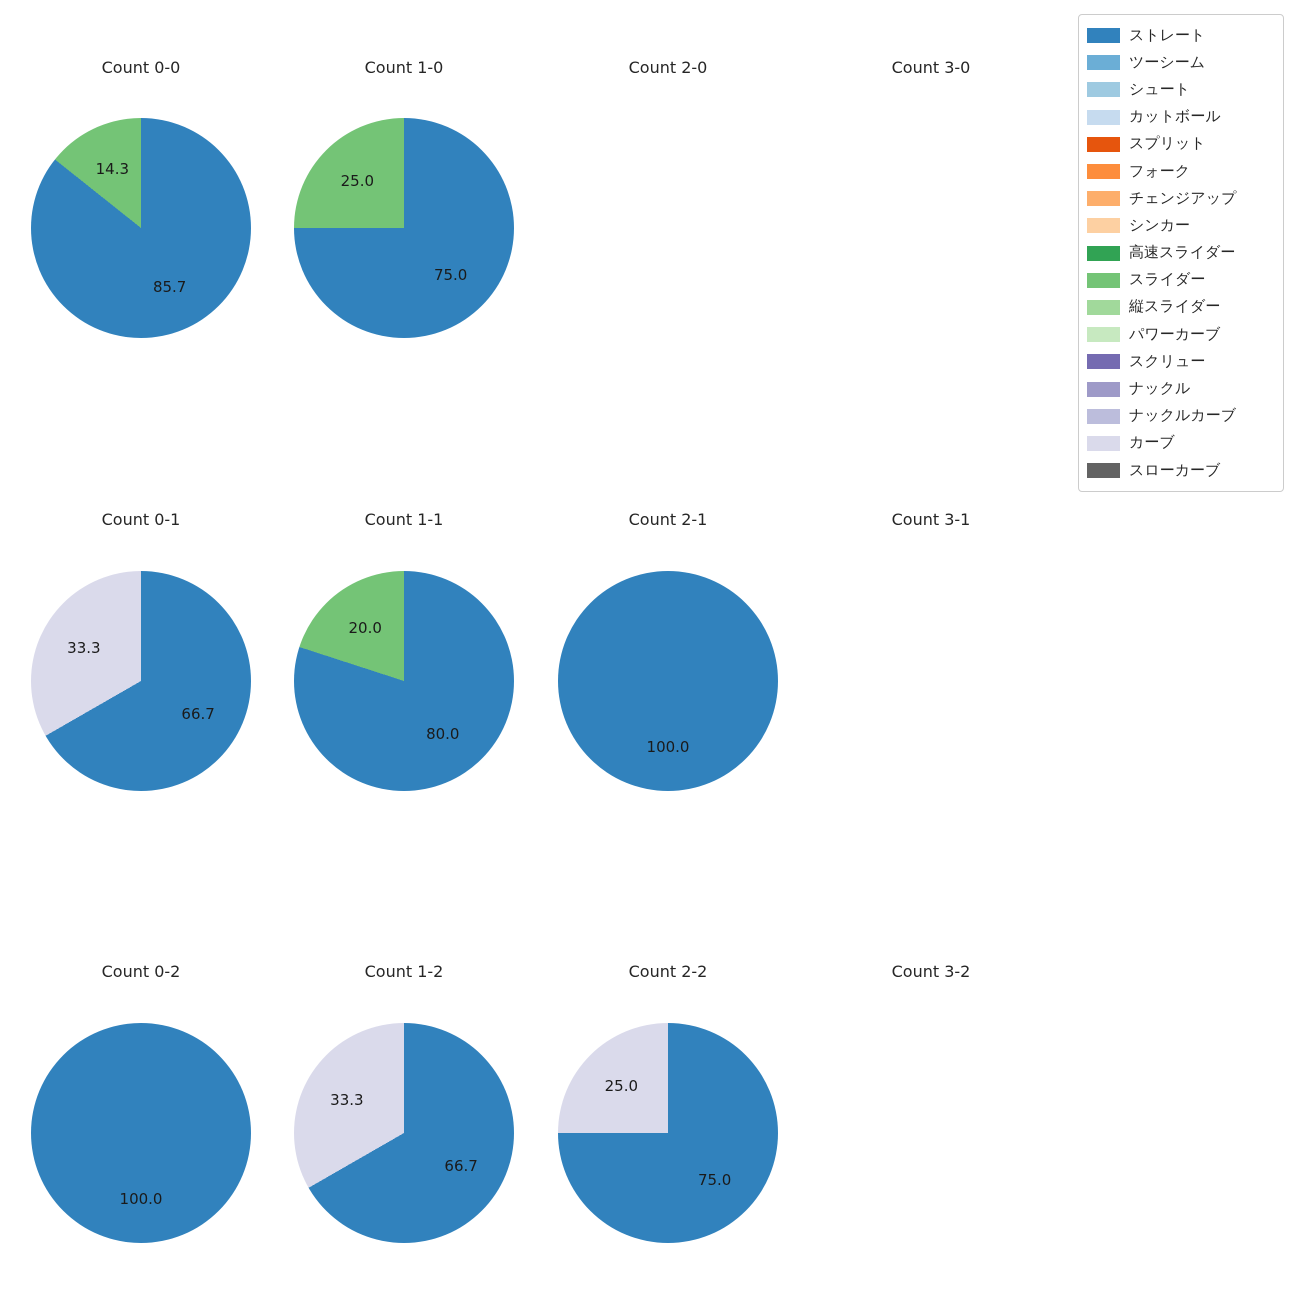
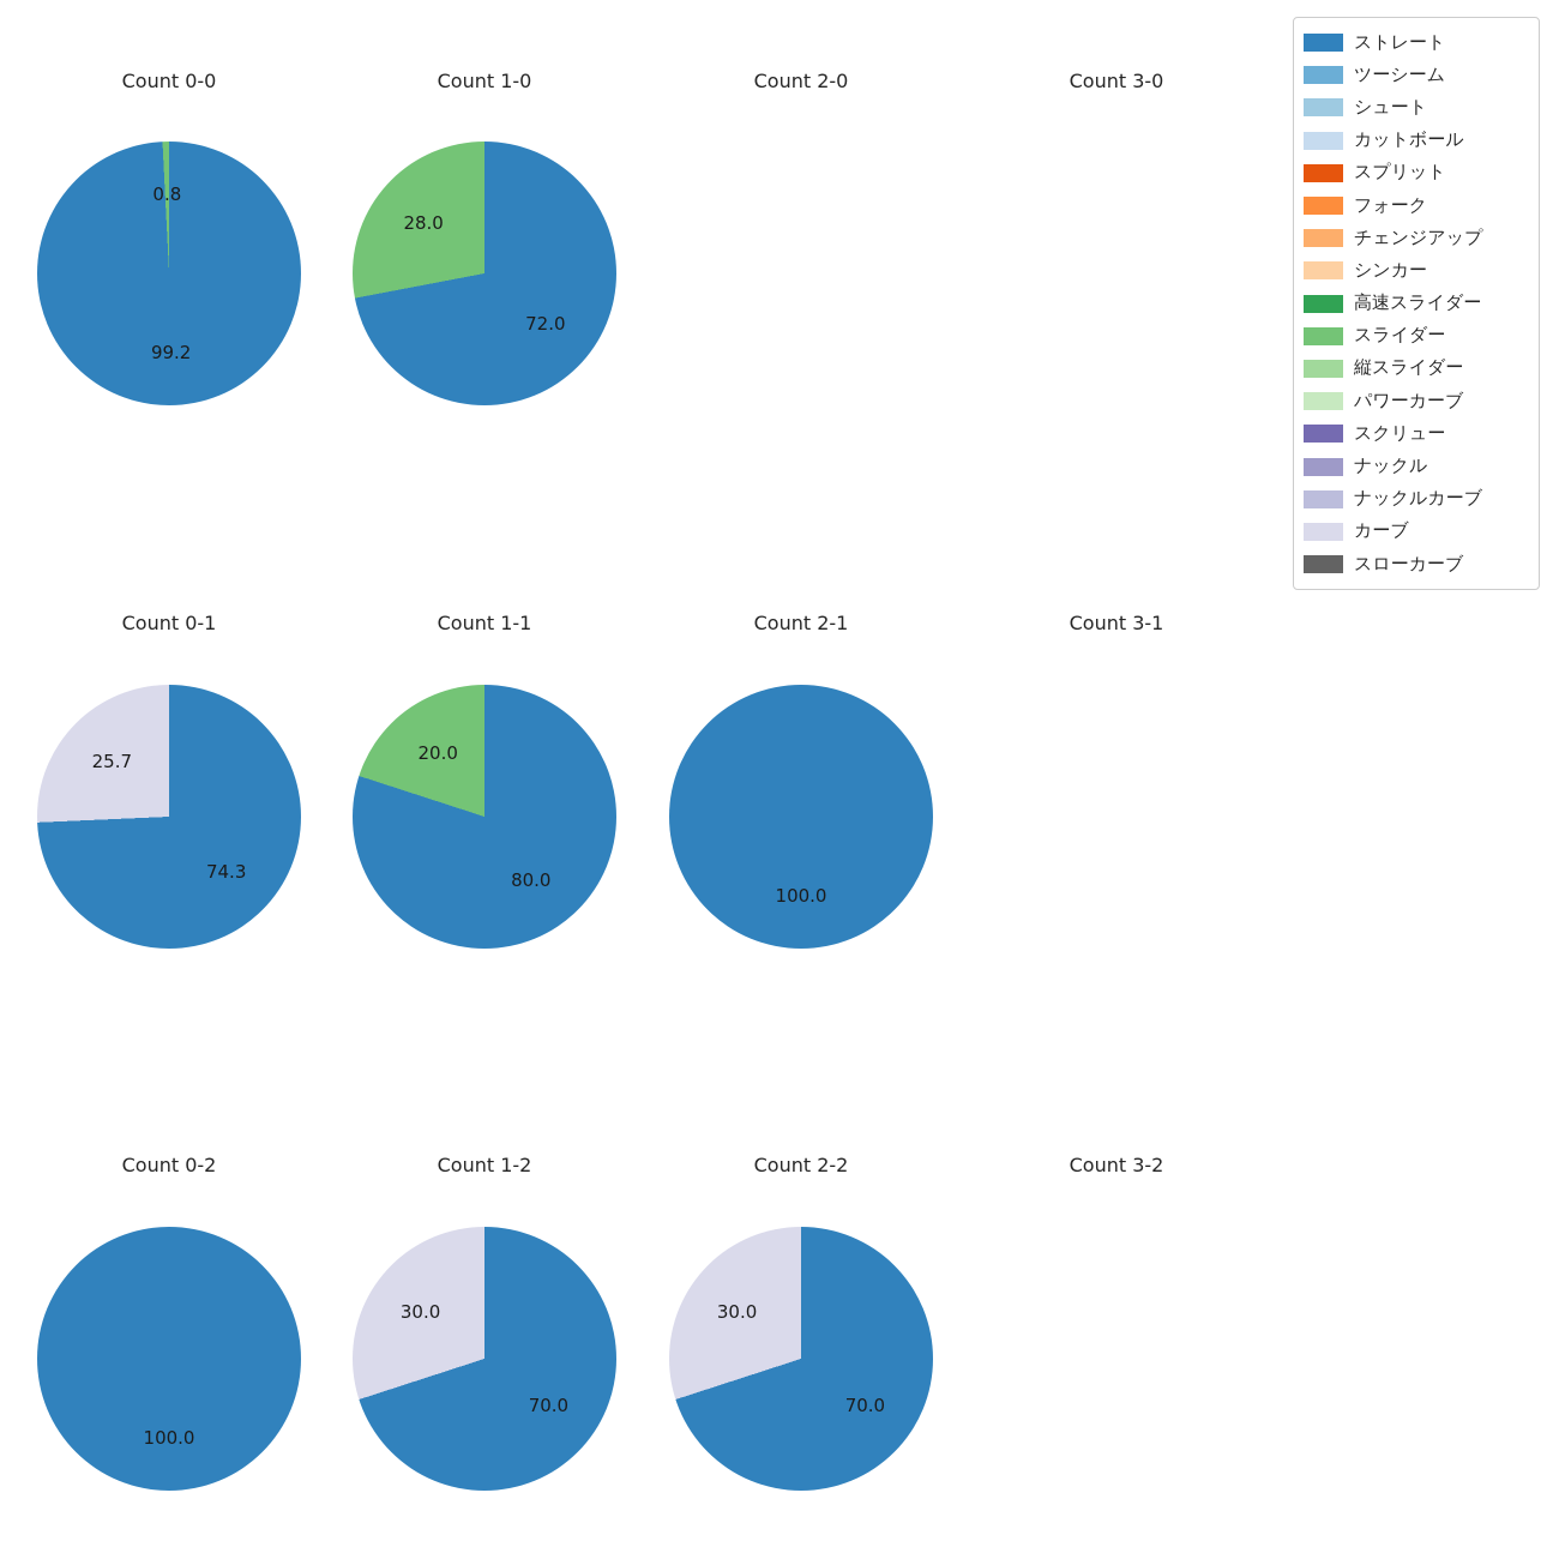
Count 0-0/ストレート: 85.7 -> 99.2
Count 0-0/スライダー: 14.3 -> 0.8
Count 1-0/ストレート: 75.0 -> 72.0
Count 1-0/スライダー: 25.0 -> 28.0
Count 0-1/ストレート: 66.7 -> 74.3
Count 0-1/カーブ: 33.3 -> 25.7
Count 1-2/ストレート: 66.7 -> 70.0
Count 1-2/カーブ: 33.3 -> 30.0
Count 2-2/ストレート: 75.0 -> 70.0
Count 2-2/カーブ: 25.0 -> 30.0
